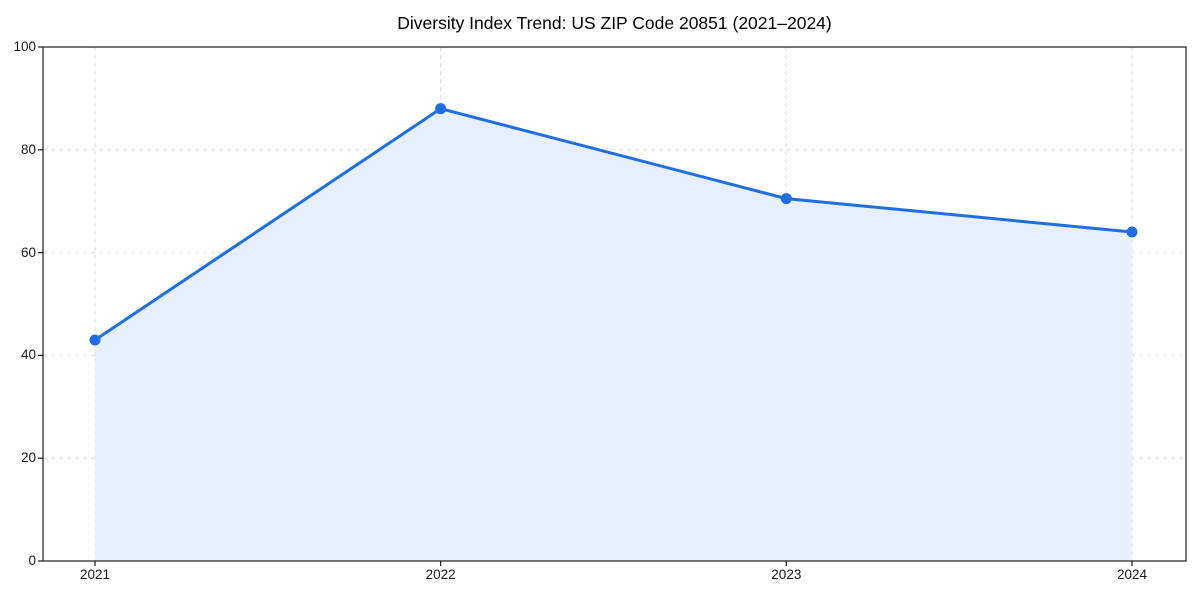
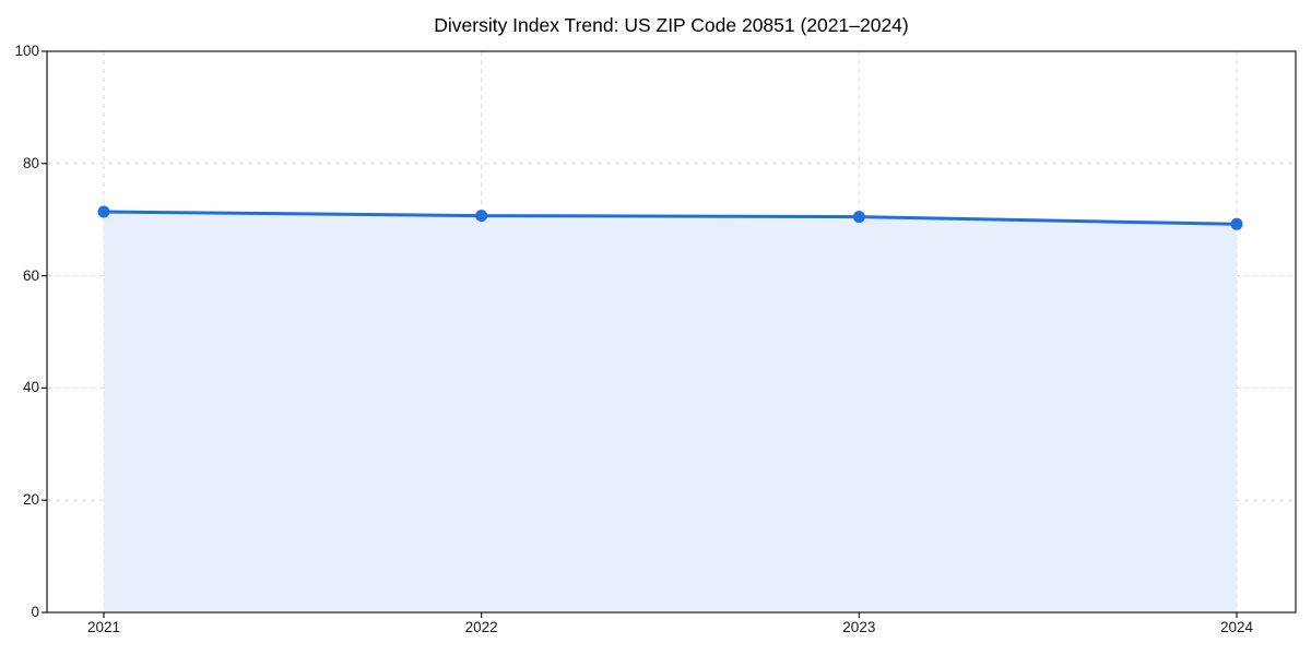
2021: 43 -> 71
2022: 88 -> 71
2024: 64 -> 69
